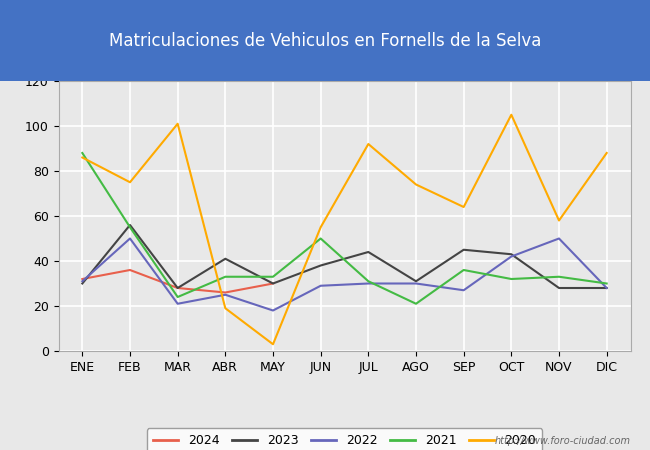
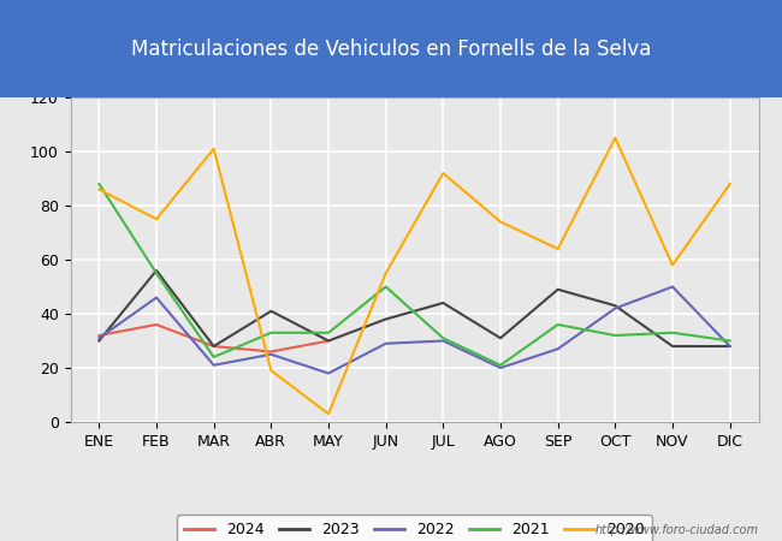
2022/FEB: 50 -> 46
2022/AGO: 30 -> 20
2023/SEP: 45 -> 49
